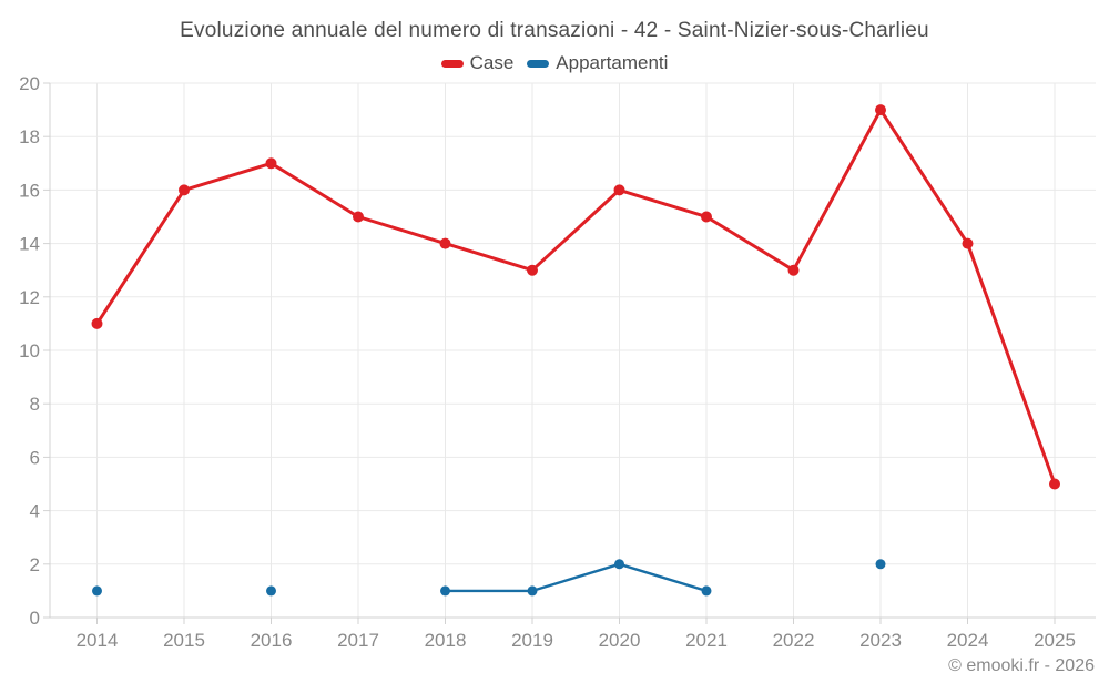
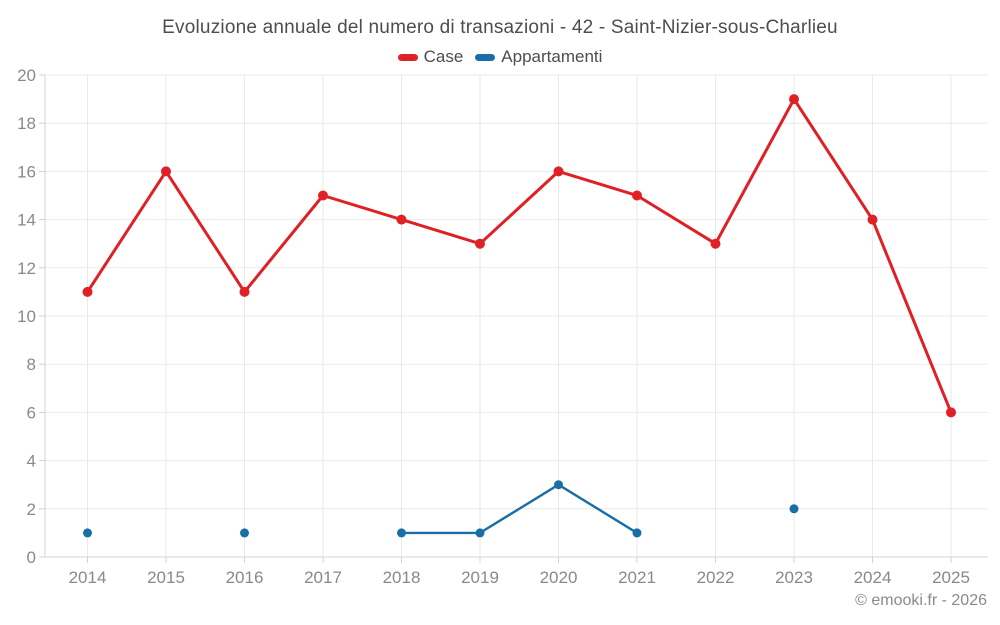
Case/2016: 17 -> 11
Appartamenti/2020: 2 -> 3
Case/2025: 5 -> 6
